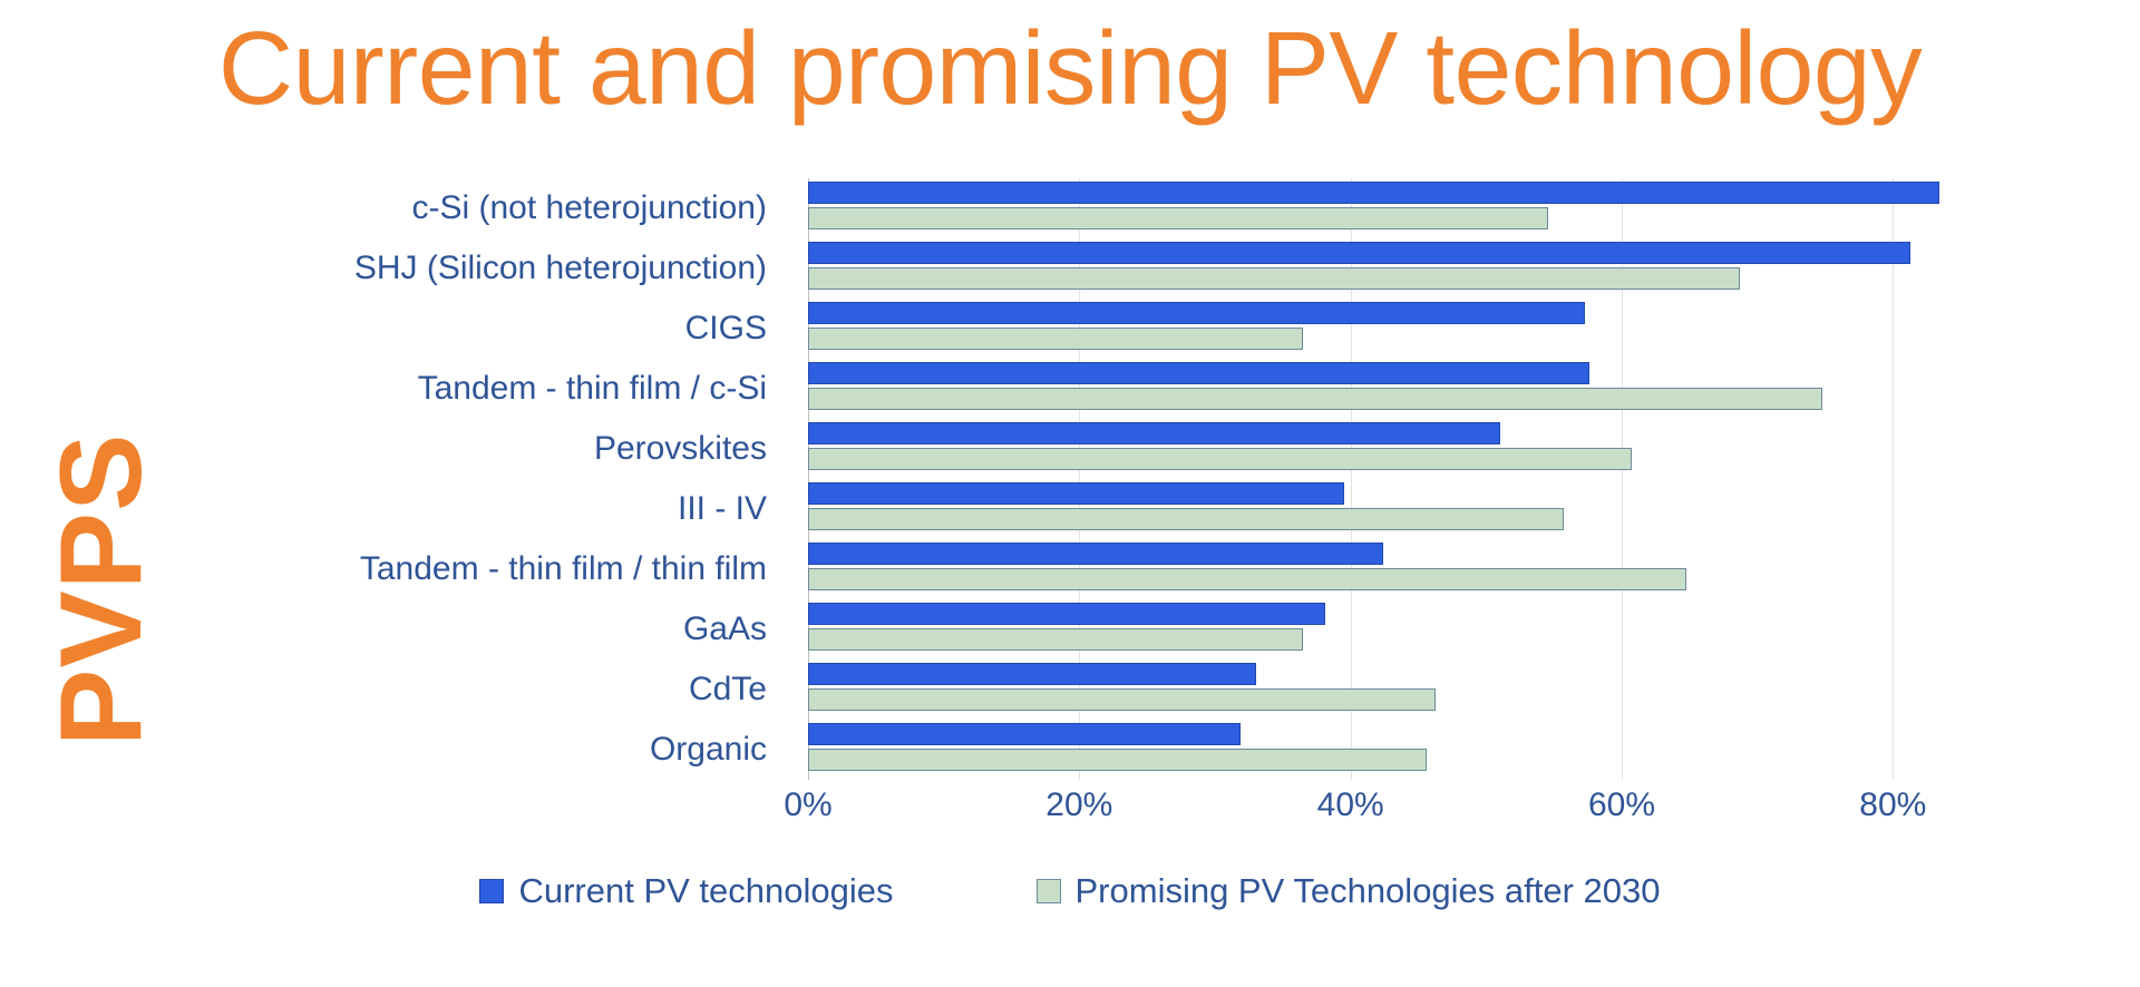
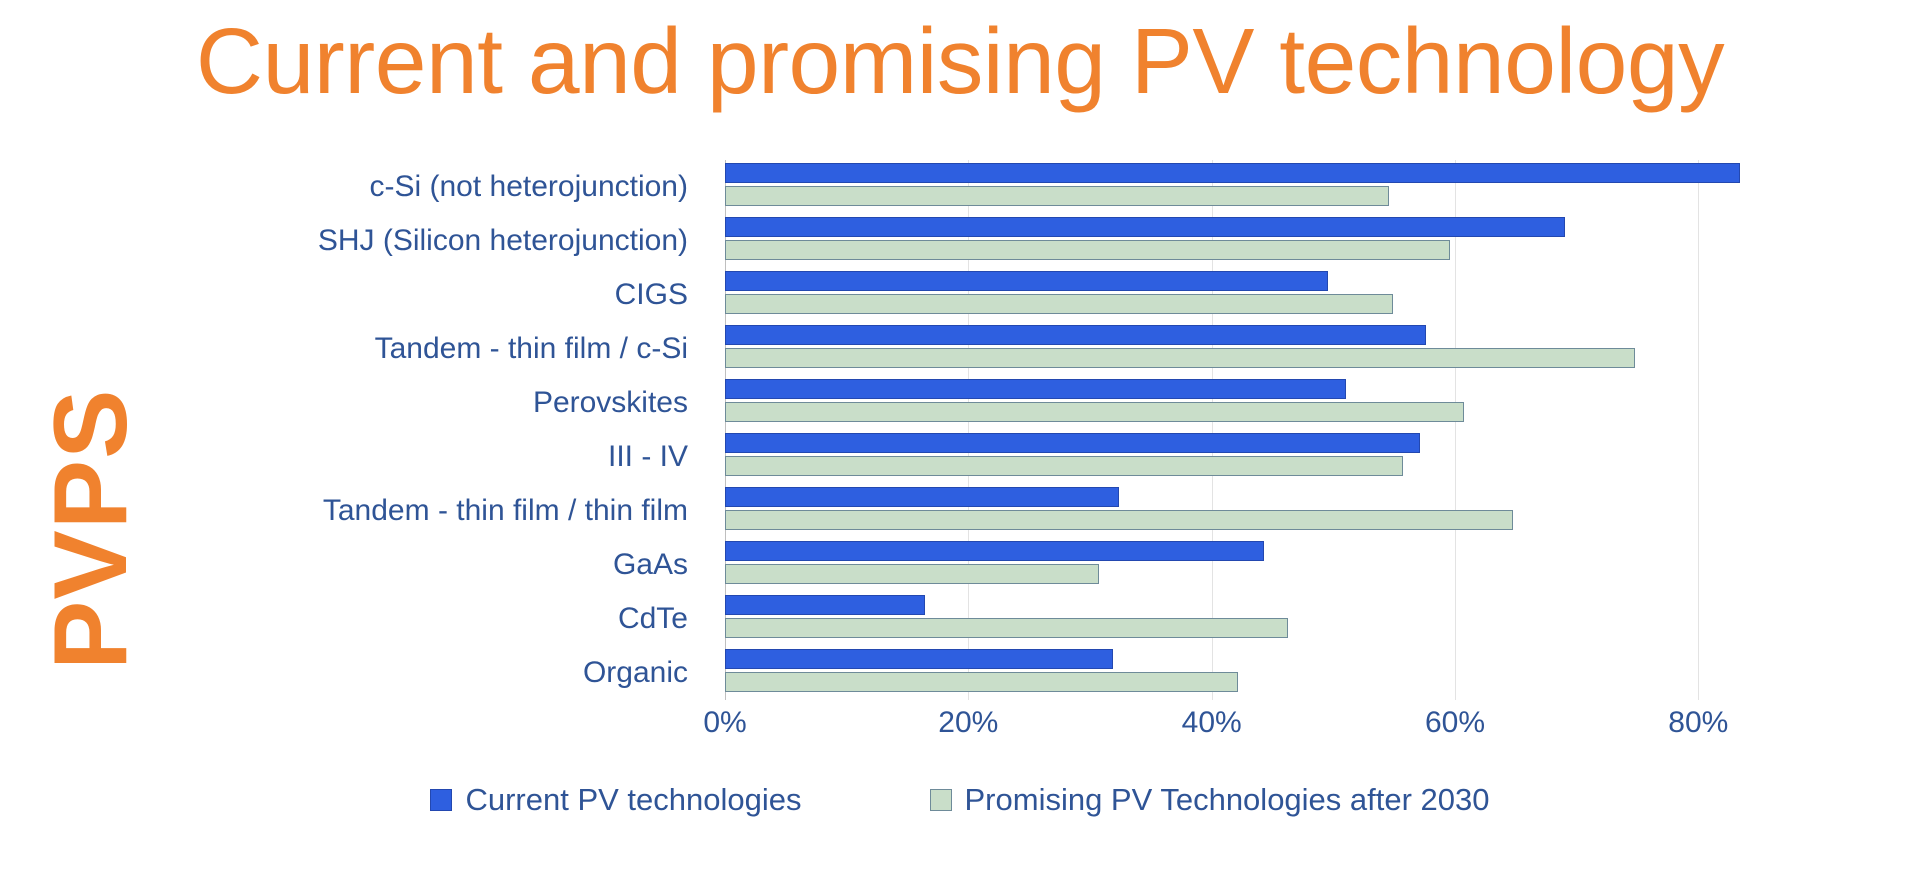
Current PV technologies/SHJ (Silicon heterojunction): 81.3% -> 69.0%
Promising PV Technologies after 2030/SHJ (Silicon heterojunction): 68.7% -> 59.6%
Current PV technologies/CIGS: 57.3% -> 49.6%
Promising PV Technologies after 2030/CIGS: 36.5% -> 54.9%
Current PV technologies/III - IV: 39.5% -> 57.1%
Current PV technologies/Tandem - thin film / thin film: 42.4% -> 32.4%
Current PV technologies/GaAs: 38.1% -> 44.3%
Promising PV Technologies after 2030/GaAs: 36.5% -> 30.7%
Current PV technologies/CdTe: 33.0% -> 16.4%
Promising PV Technologies after 2030/Organic: 45.6% -> 42.2%
